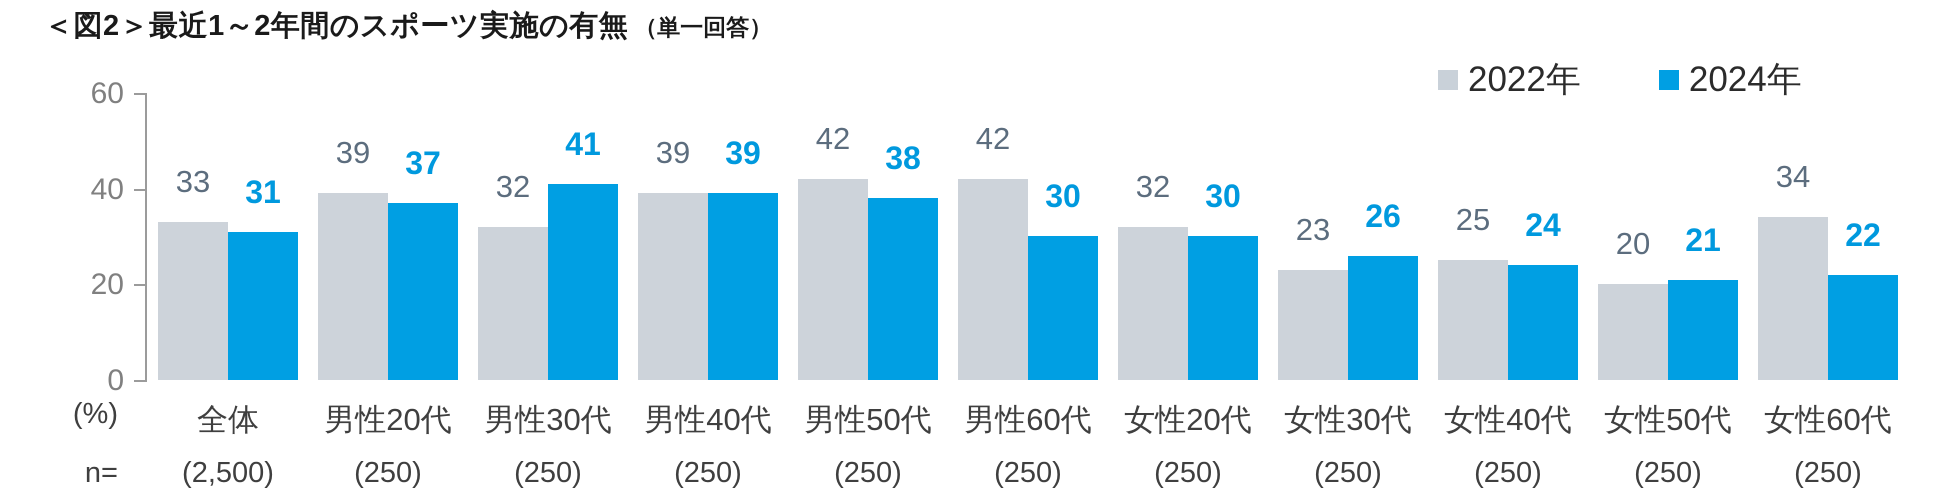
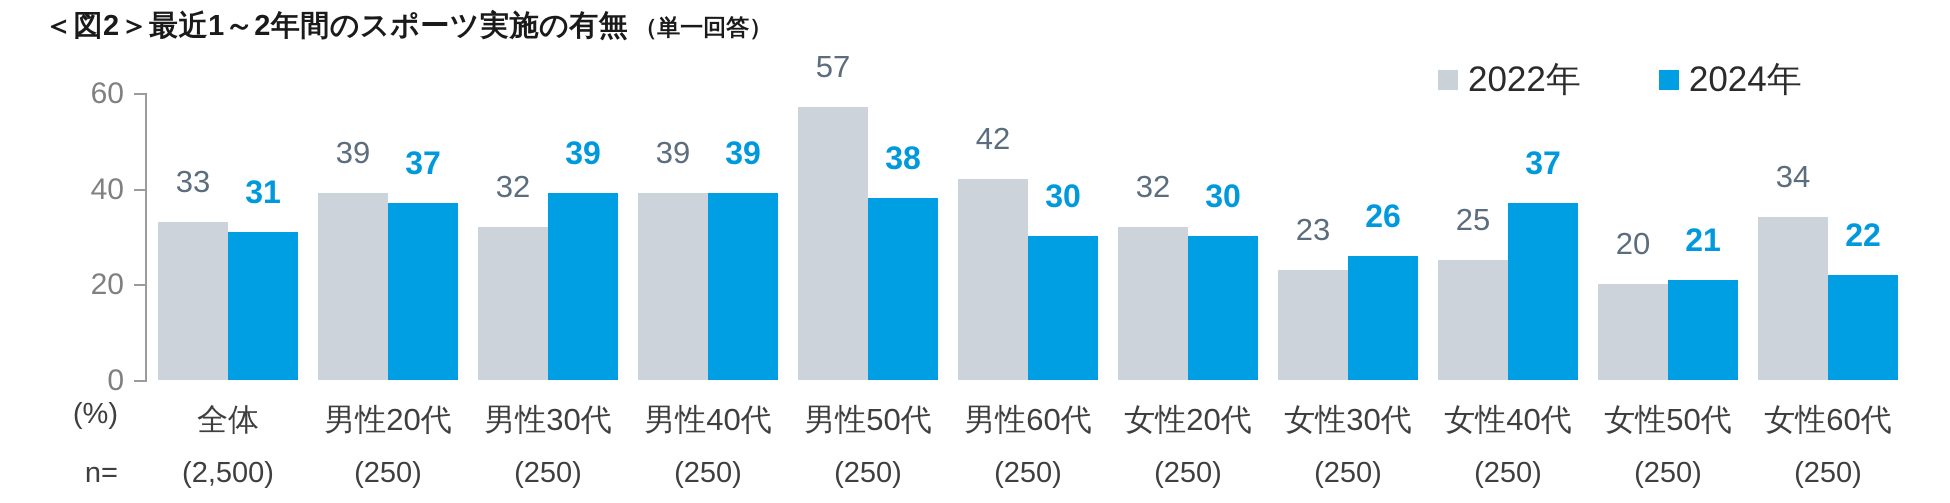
2024年/男性30代: 41 -> 39
2022年/男性50代: 42 -> 57
2024年/女性40代: 24 -> 37
